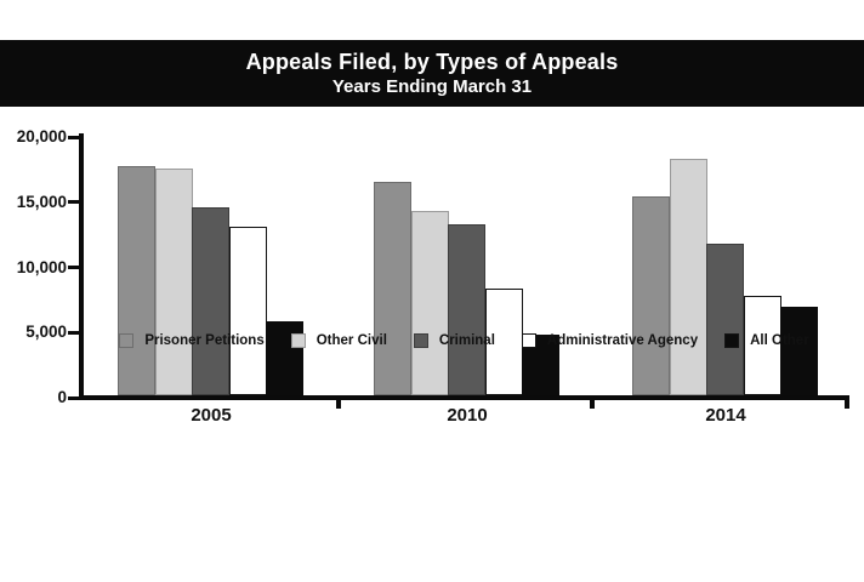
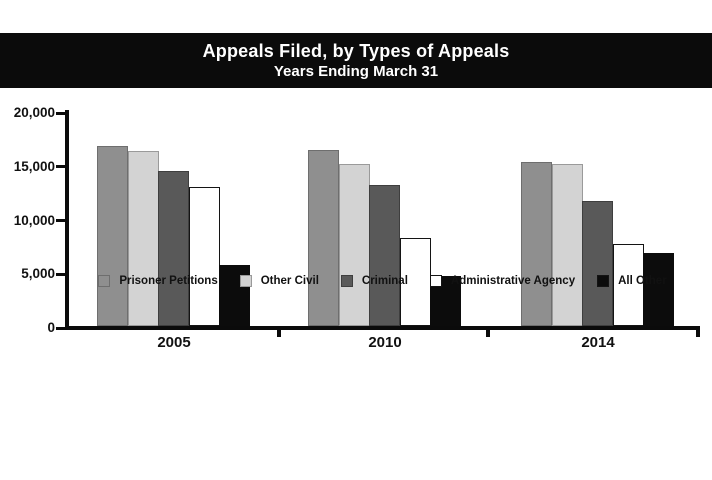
Prisoner Petitions/2005: 17600 -> 16800
Other Civil/2005: 17400 -> 16300
Other Civil/2010: 14100 -> 15000
Other Civil/2014: 18100 -> 15000
